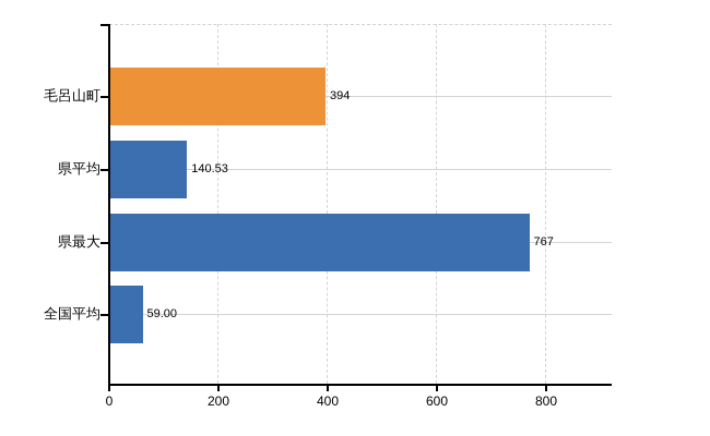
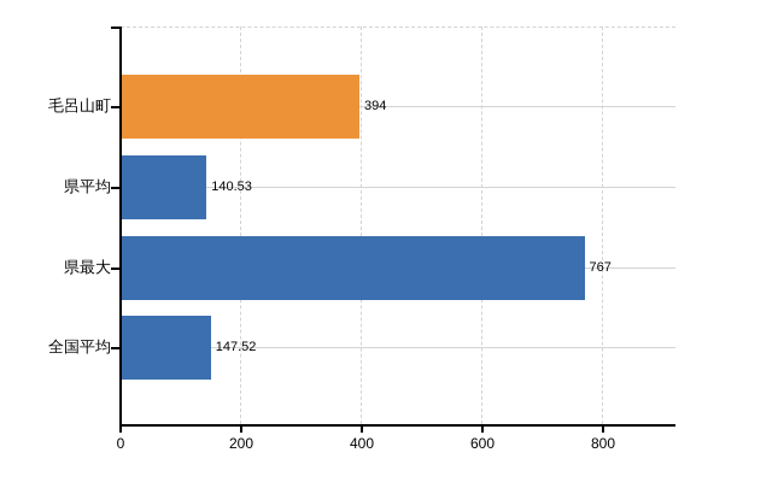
全国平均: 59.00 -> 147.52
